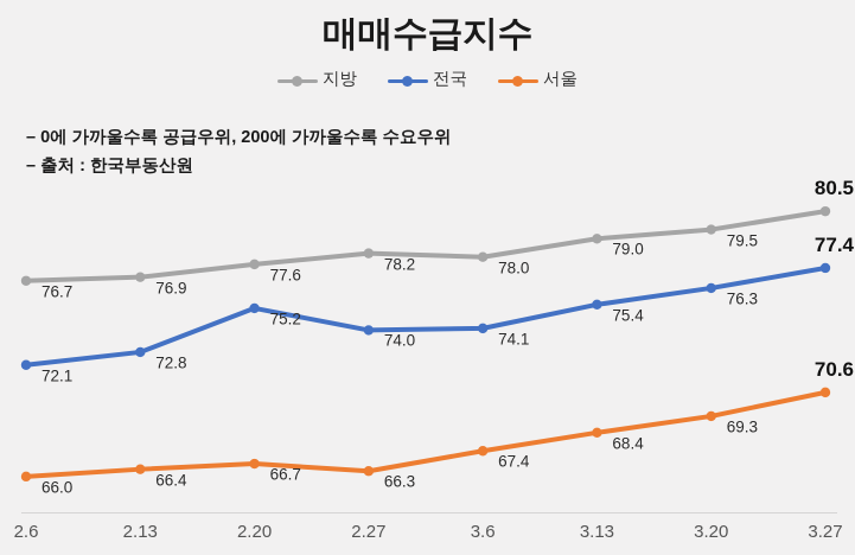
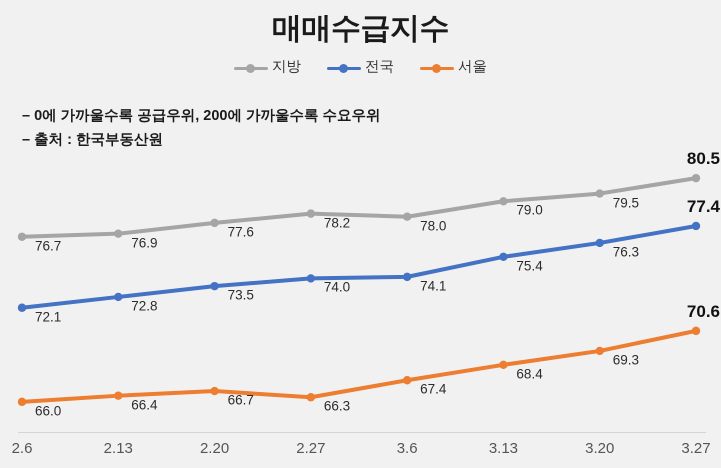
전국/2.20: 75.2 -> 73.5
